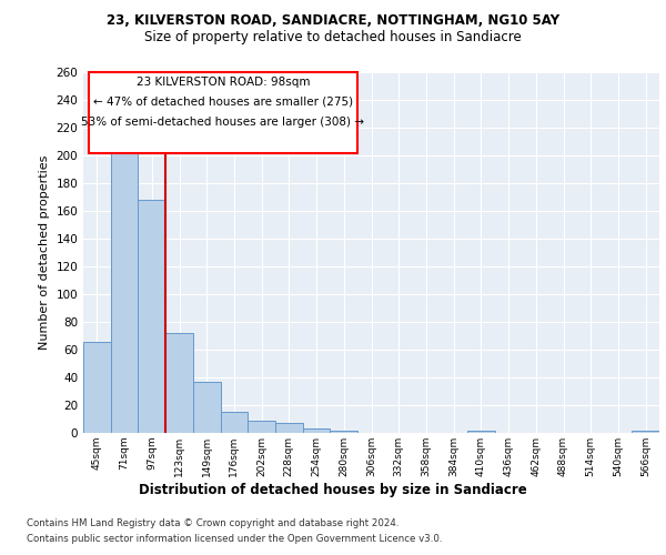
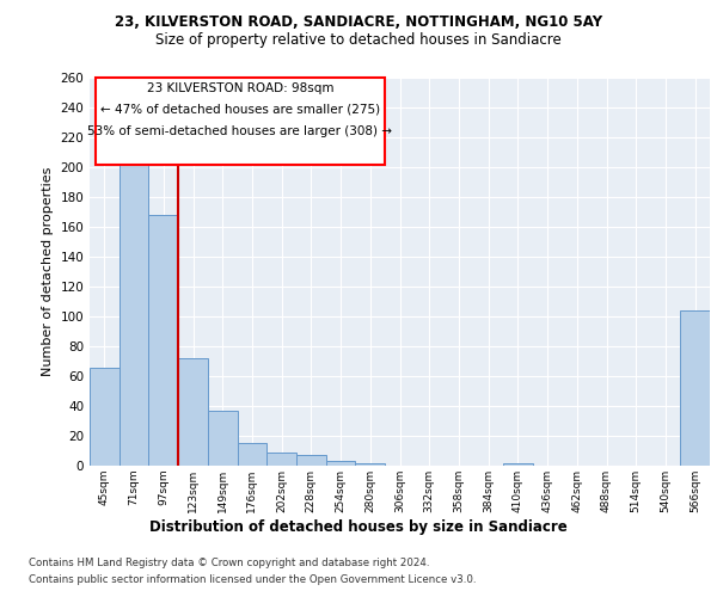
566sqm: 2 -> 104
